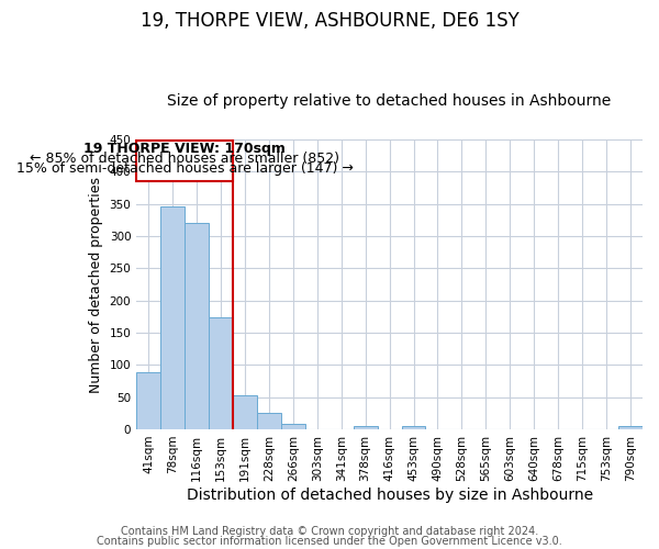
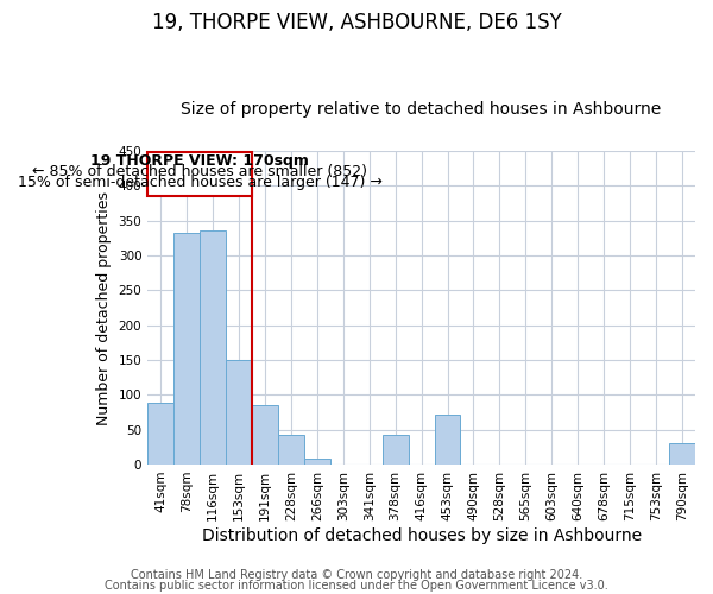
78sqm: 346 -> 332
116sqm: 320 -> 336
153sqm: 174 -> 150
191sqm: 53 -> 86
228sqm: 25 -> 42
378sqm: 5 -> 42
453sqm: 5 -> 72
790sqm: 5 -> 30
